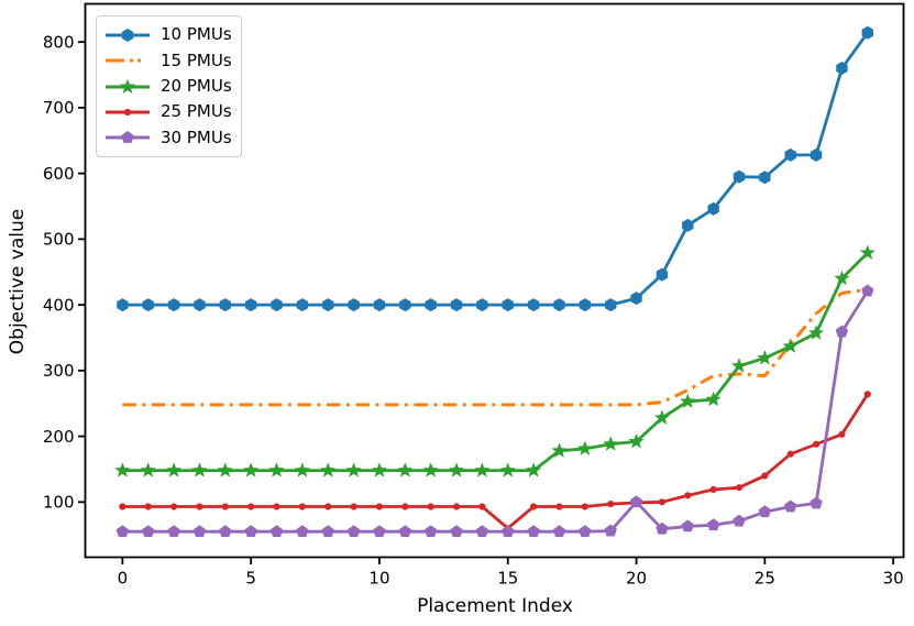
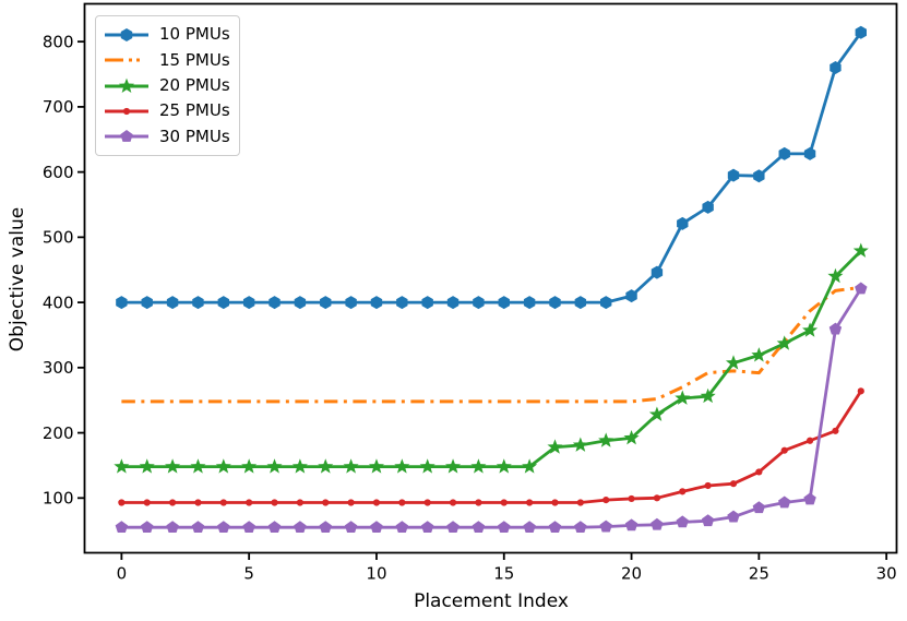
25 PMUs/15: 60 -> 90
30 PMUs/20: 100 -> 60
